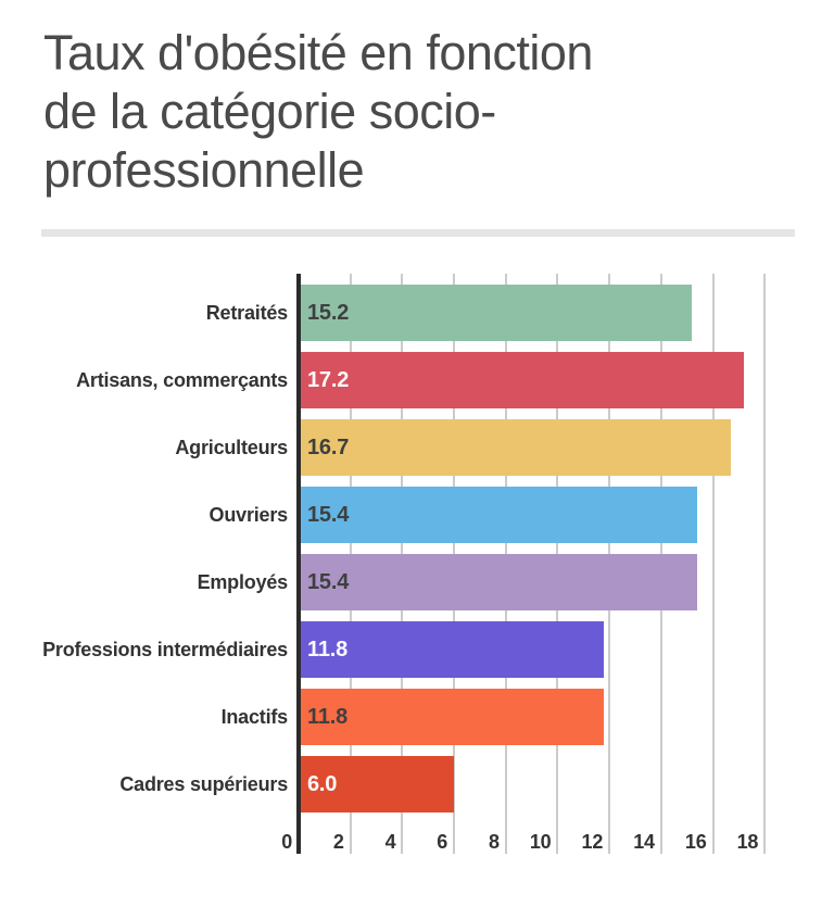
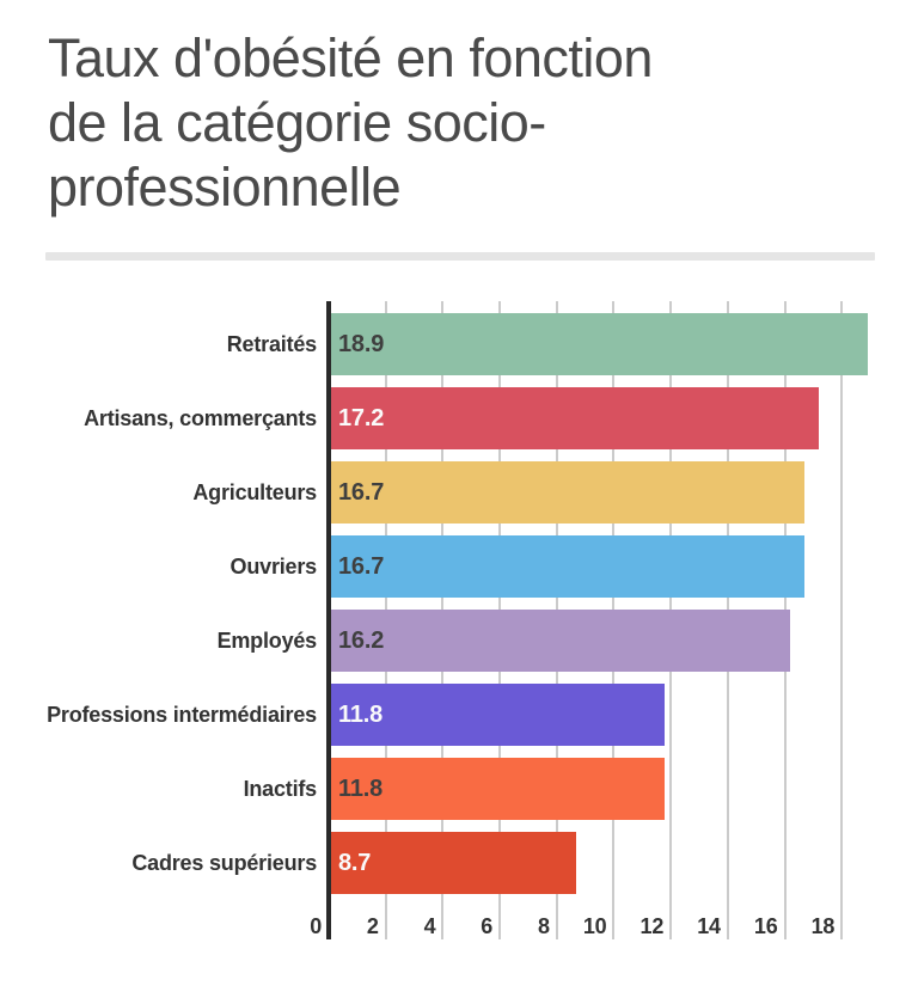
Retraités: 15.2 -> 18.9
Ouvriers: 15.4 -> 16.7
Employés: 15.4 -> 16.2
Cadres supérieurs: 6.0 -> 8.7
